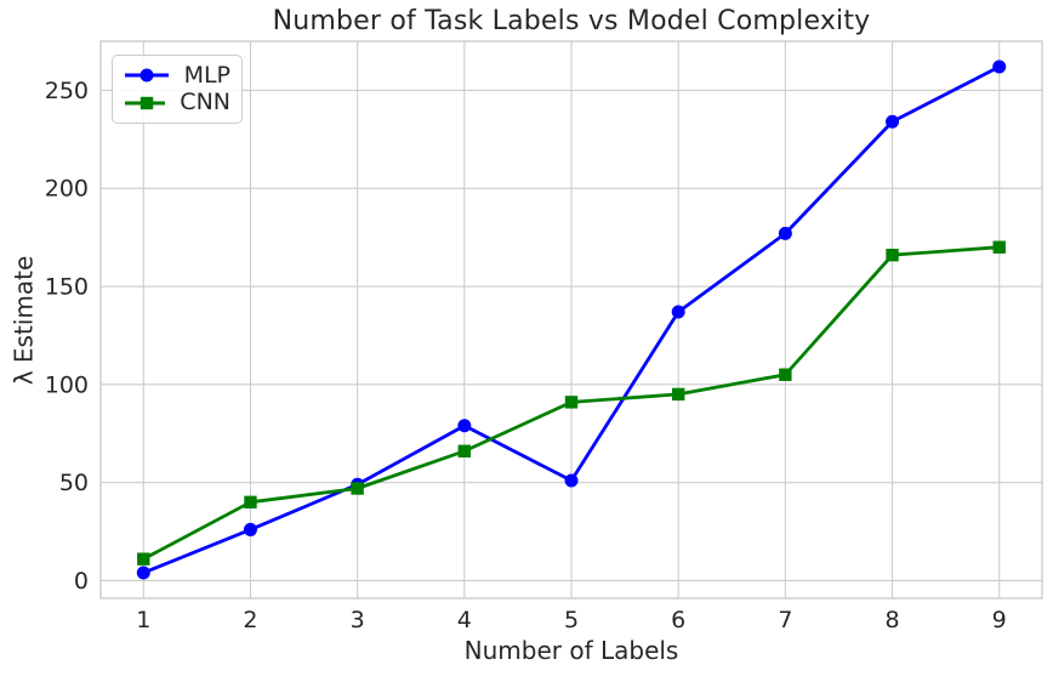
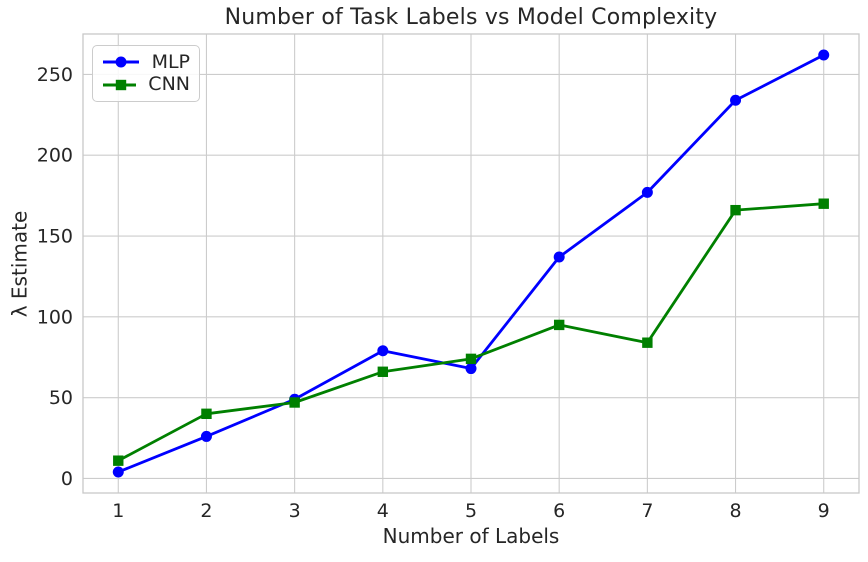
MLP/5: 51 -> 68
CNN/5: 91 -> 74
CNN/7: 105 -> 84
